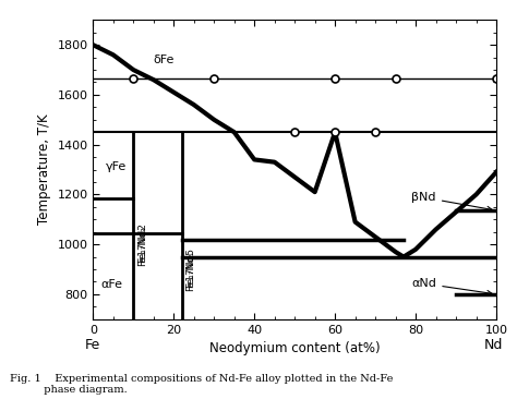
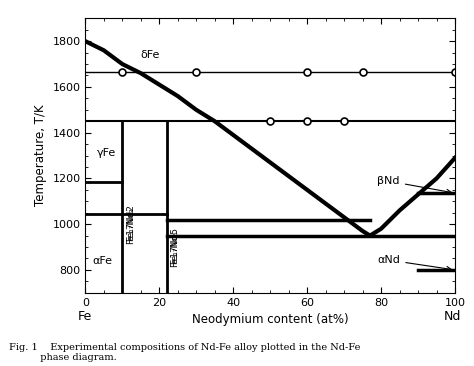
40: 1340 -> 1390
60: 1450 -> 1150
